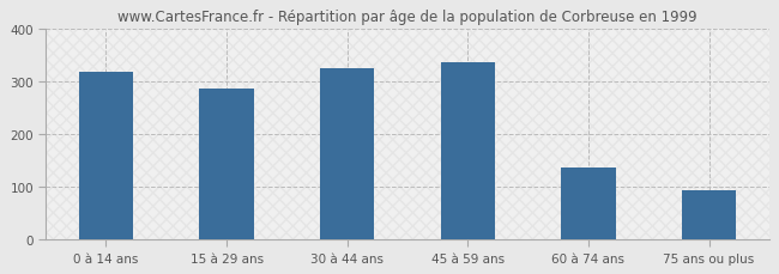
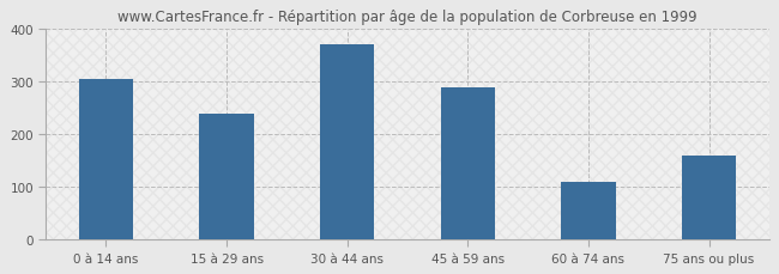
0 à 14 ans: 318 -> 305
15 à 29 ans: 288 -> 240
30 à 44 ans: 326 -> 370
45 à 59 ans: 338 -> 290
60 à 74 ans: 136 -> 110
75 ans ou plus: 93 -> 160
